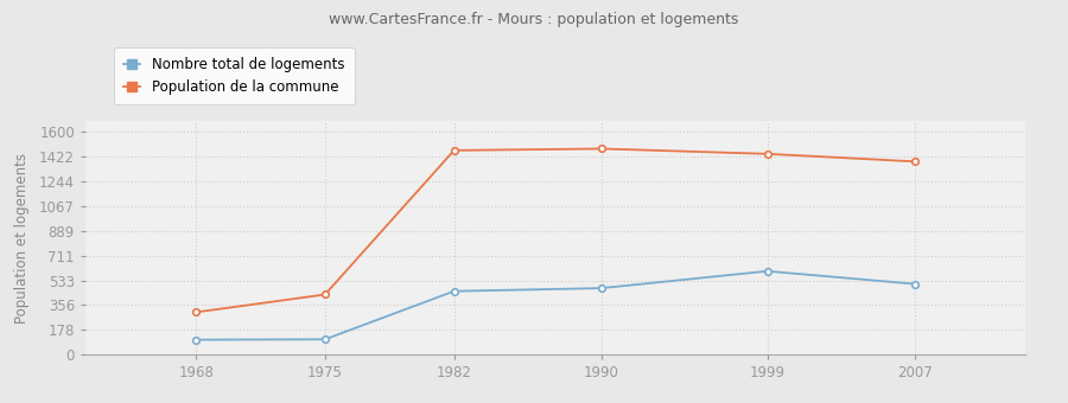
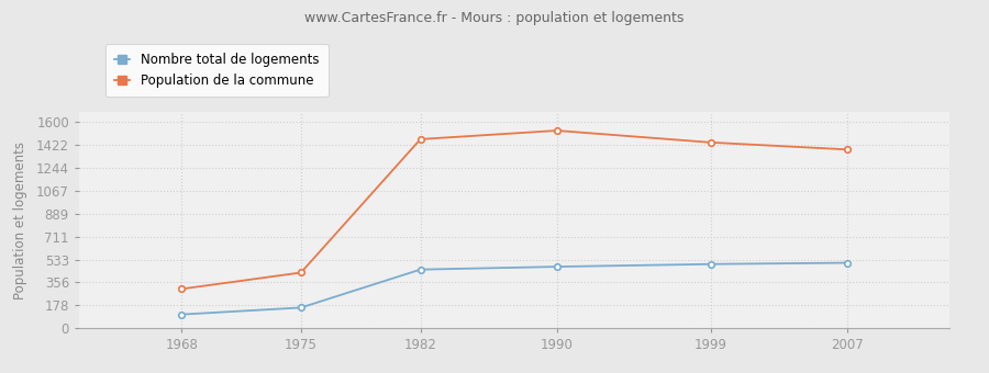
Nombre total de logements/1975: 110 -> 160
Population de la commune/1990: 1480 -> 1540
Nombre total de logements/1999: 600 -> 500
